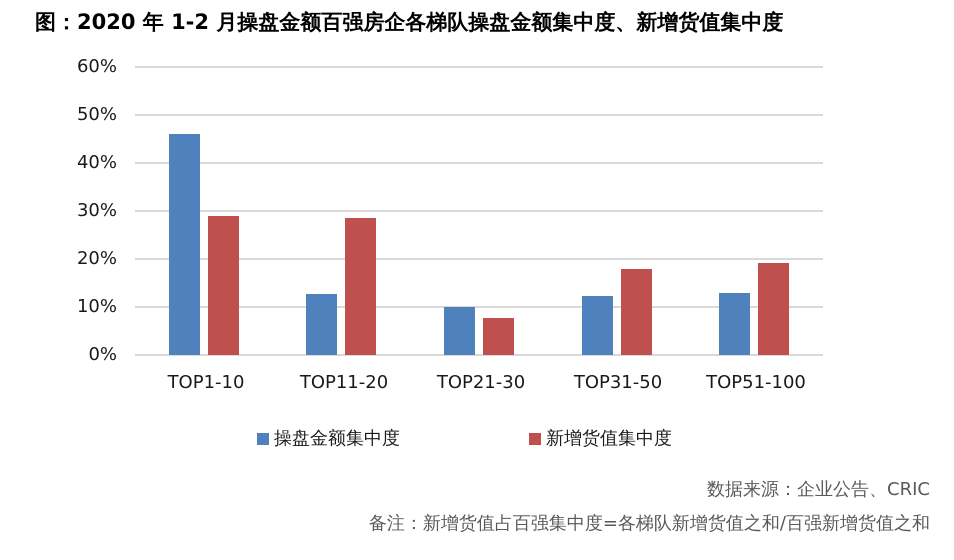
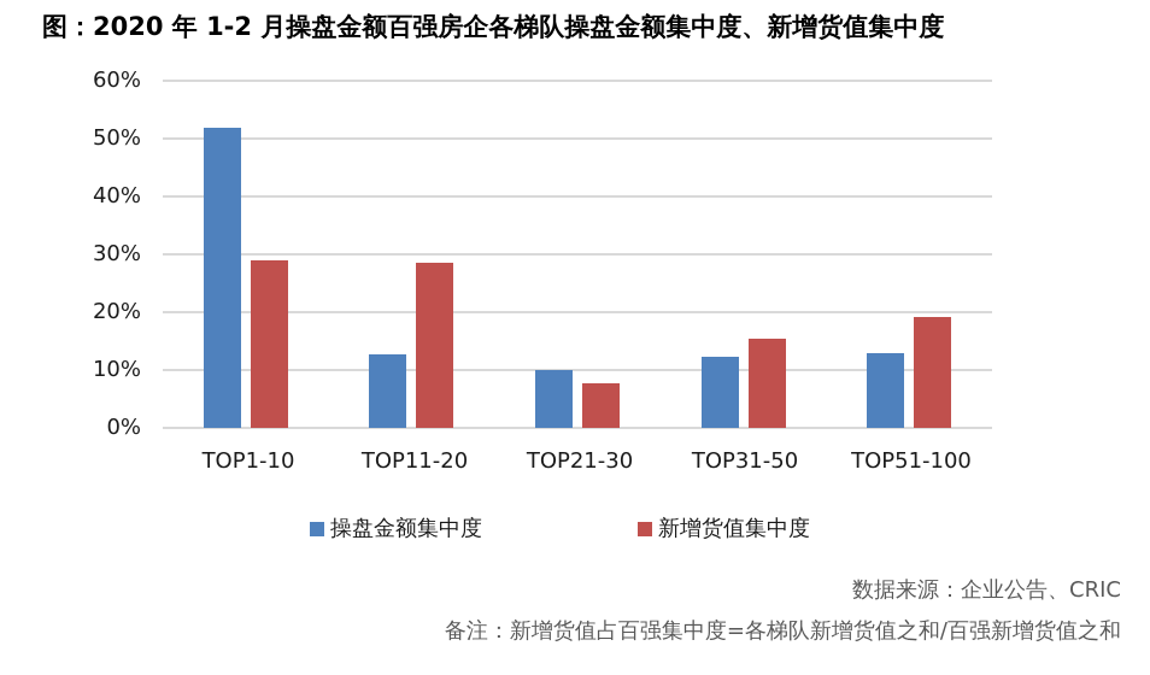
操盘金额集中度/TOP1-10: 46% -> 52%
新增货值集中度/TOP31-50: 18% -> 15%
